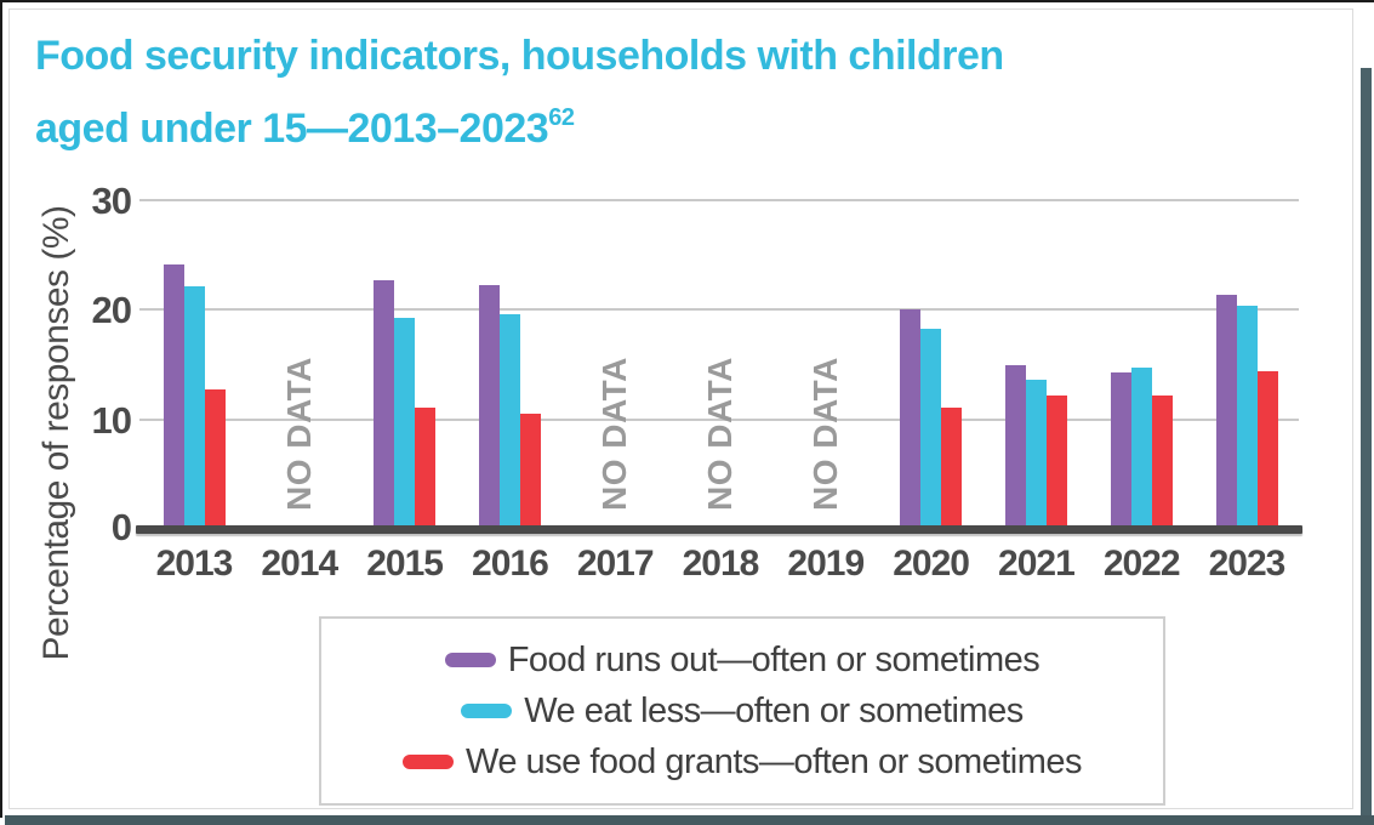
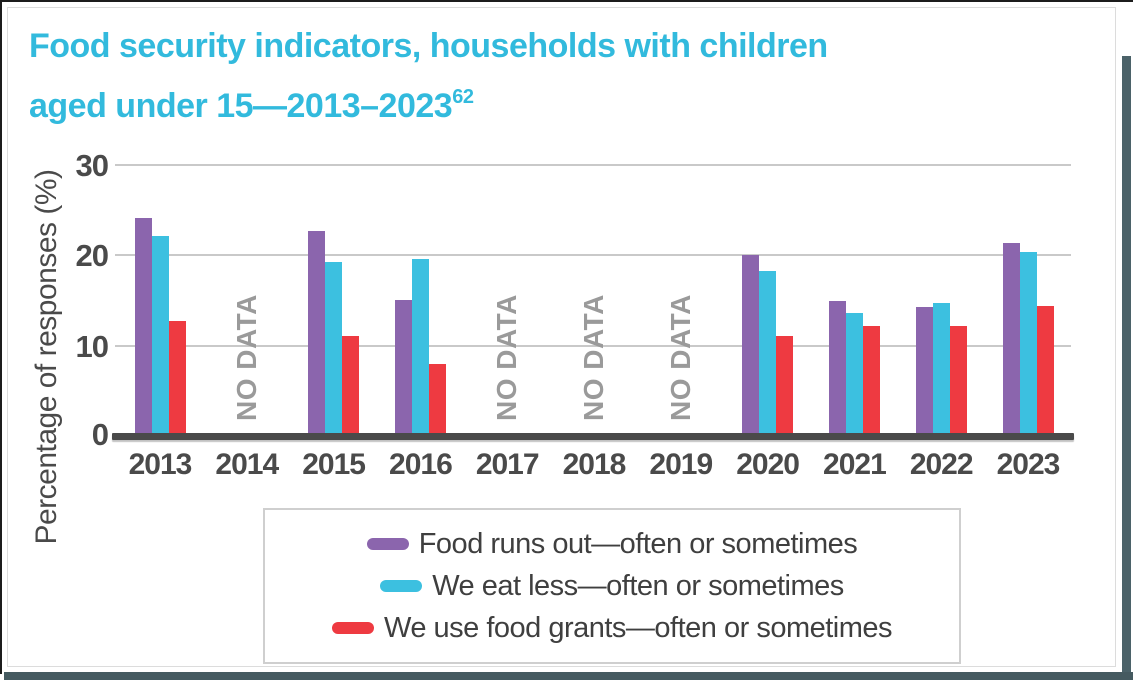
Food runs out—often or sometimes/2016: 22 -> 15
We use food grants—often or sometimes/2016: 10 -> 8
